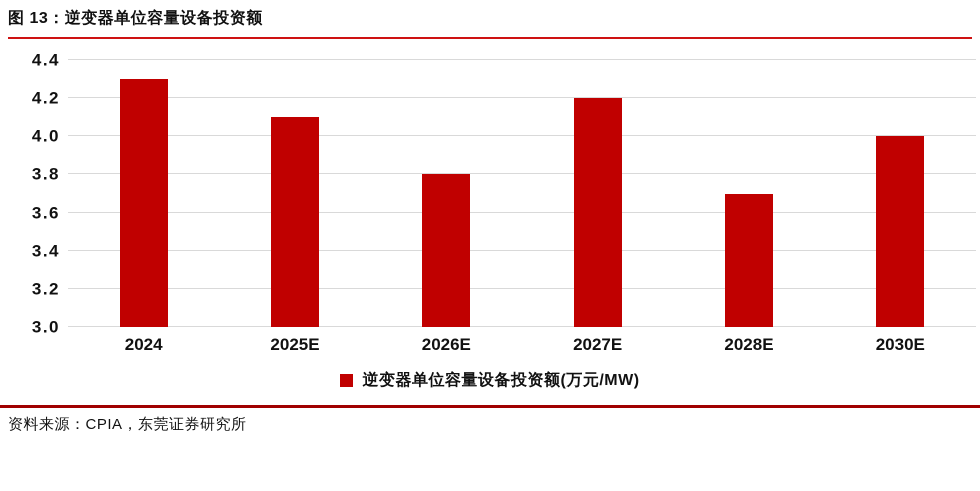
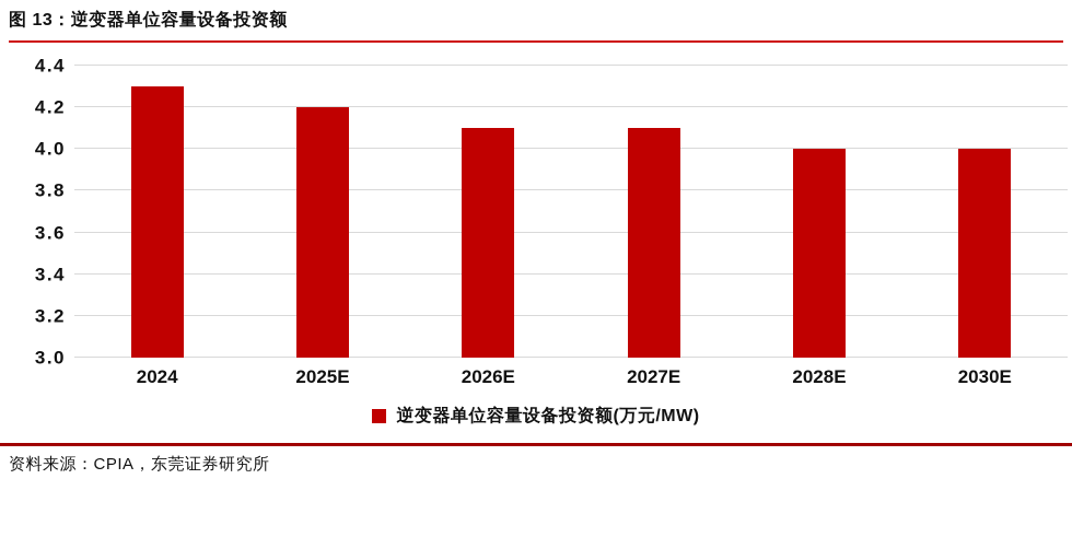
2025E: 4.1 -> 4.2
2026E: 3.8 -> 4.1
2027E: 4.2 -> 4.1
2028E: 3.7 -> 4.0
